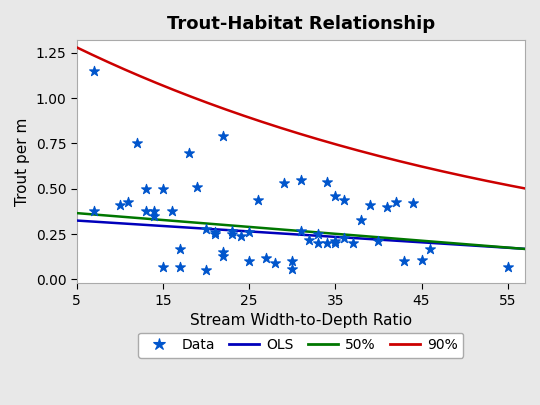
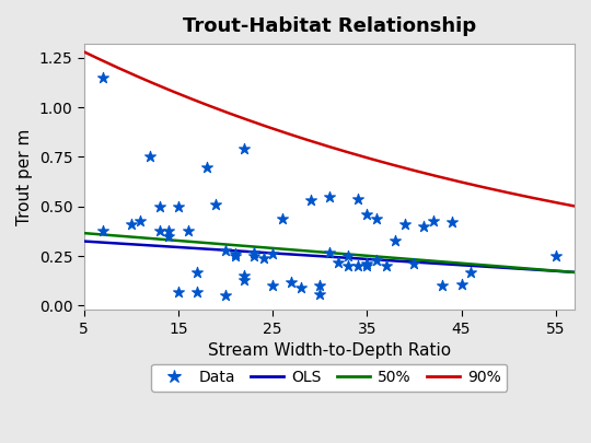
Data/55: 0.07 -> 0.25
